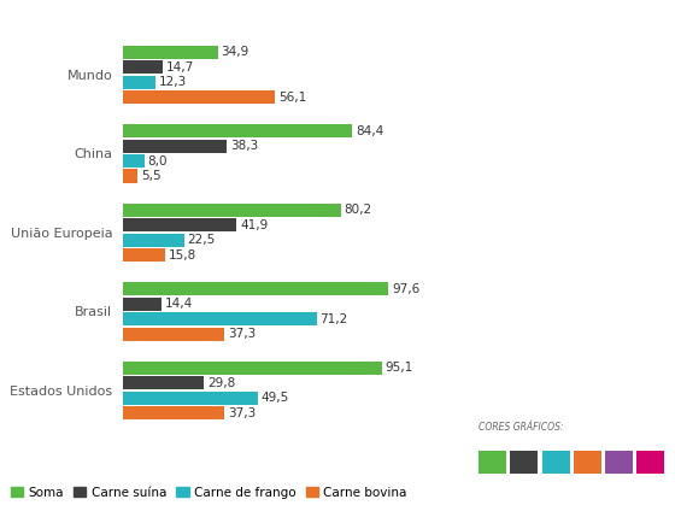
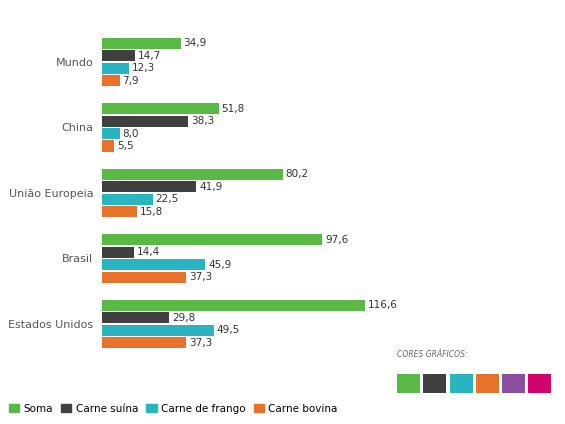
Carne bovina/Mundo: 56,1 -> 7,9
Soma/China: 84,4 -> 51,8
Carne de frango/Brasil: 71,2 -> 45,9
Soma/Estados Unidos: 95,1 -> 116,6
